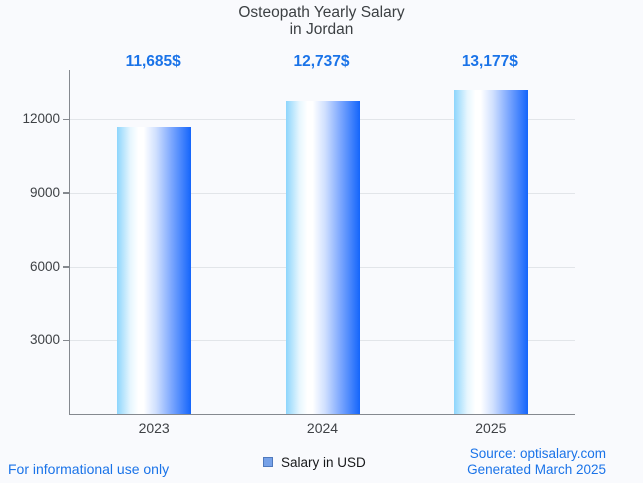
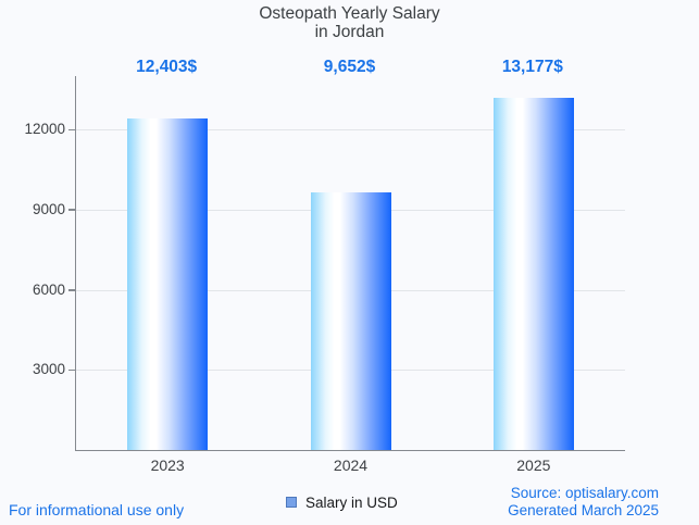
2023: 11,685 -> 12,403
2024: 12,737 -> 9,652
